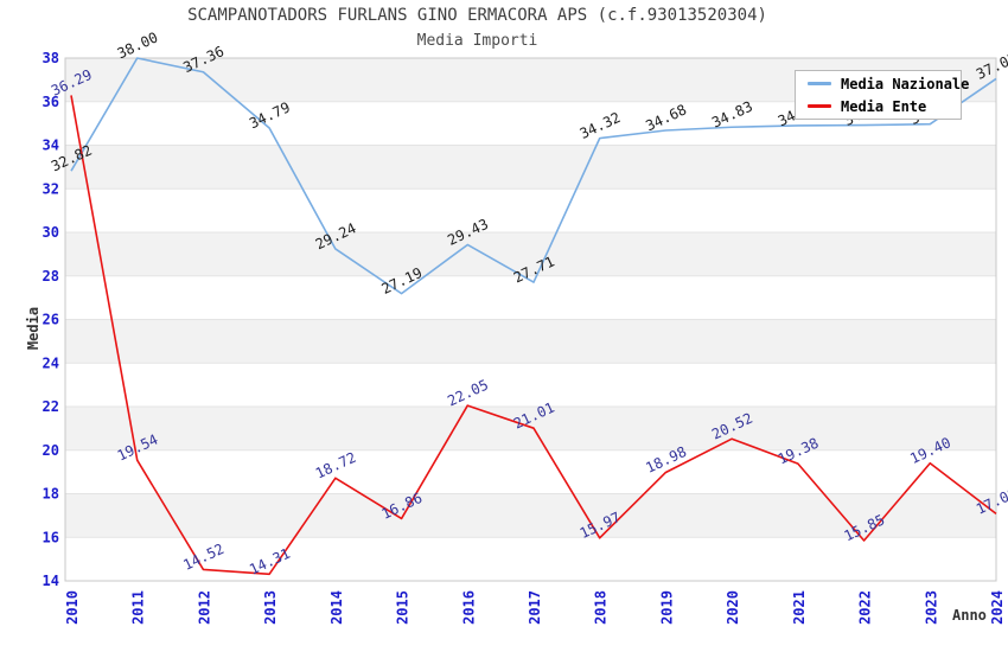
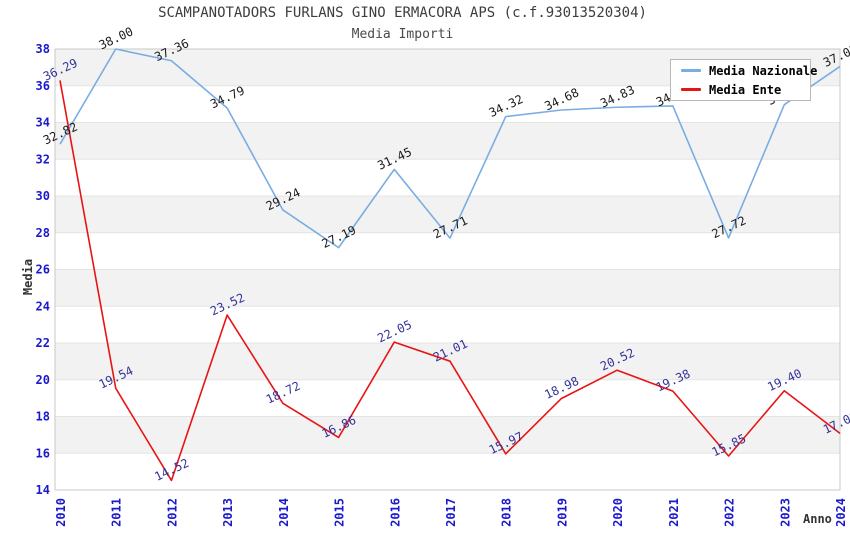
Media Ente/2013: 14.31 -> 23.52
Media Nazionale/2016: 29.43 -> 31.45
Media Nazionale/2022: 34.92 -> 27.72
